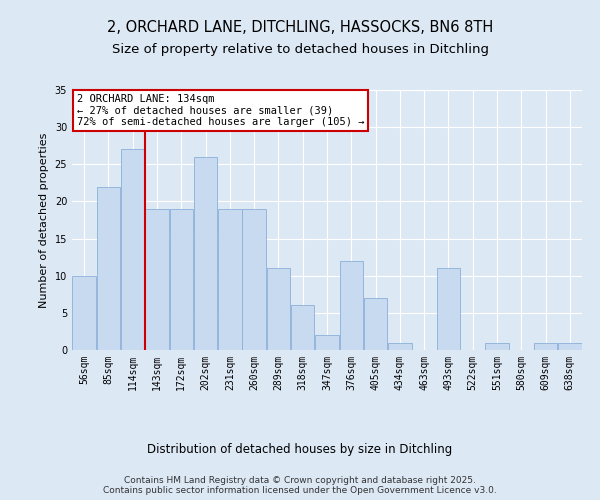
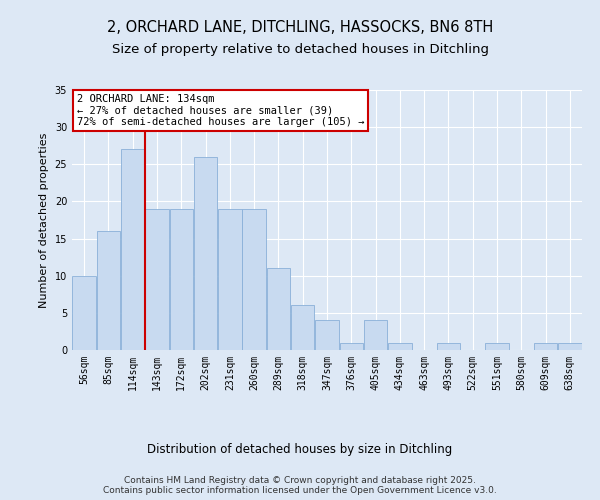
85sqm: 22 -> 16
347sqm: 2 -> 4
376sqm: 12 -> 1
405sqm: 7 -> 4
493sqm: 11 -> 1
